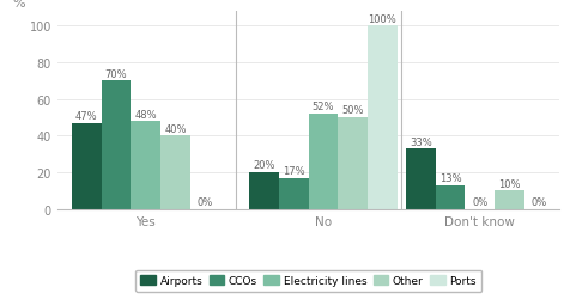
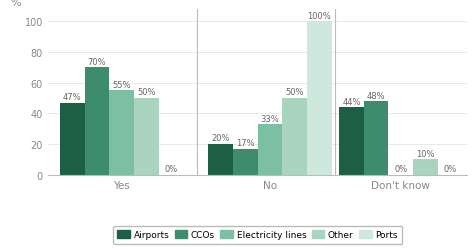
Electricity lines/Yes: 48% -> 55%
Other/Yes: 40% -> 50%
Electricity lines/No: 52% -> 33%
Airports/Don't know: 33% -> 44%
CCOs/Don't know: 13% -> 48%
